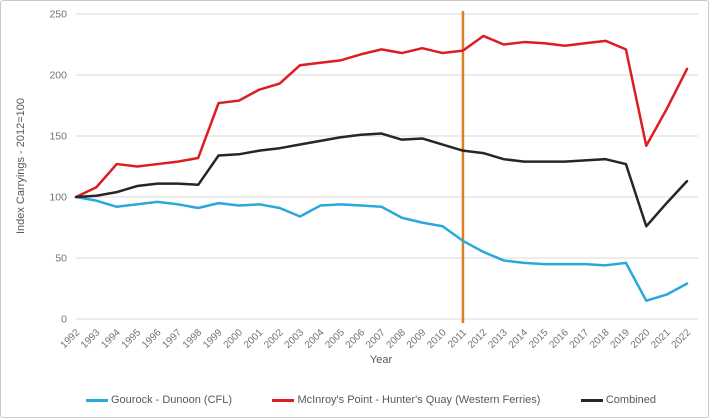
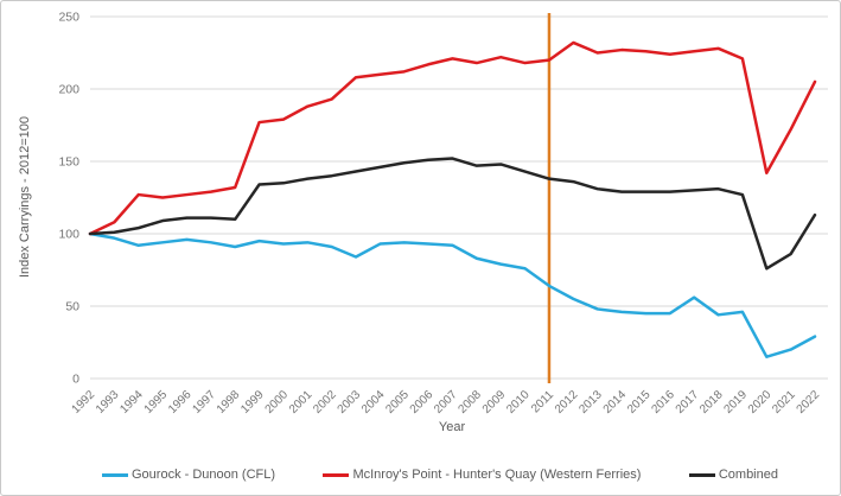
Gourock - Dunoon (CFL)/2017: 45 -> 56
Combined/2021: 95 -> 86
